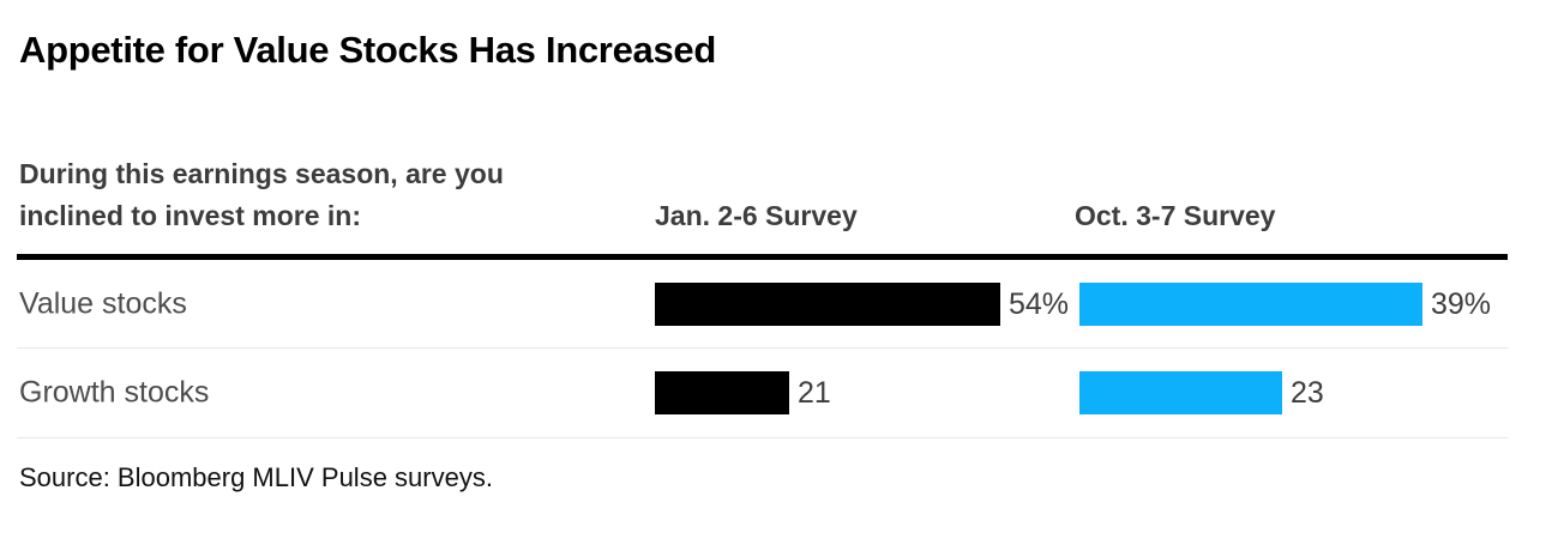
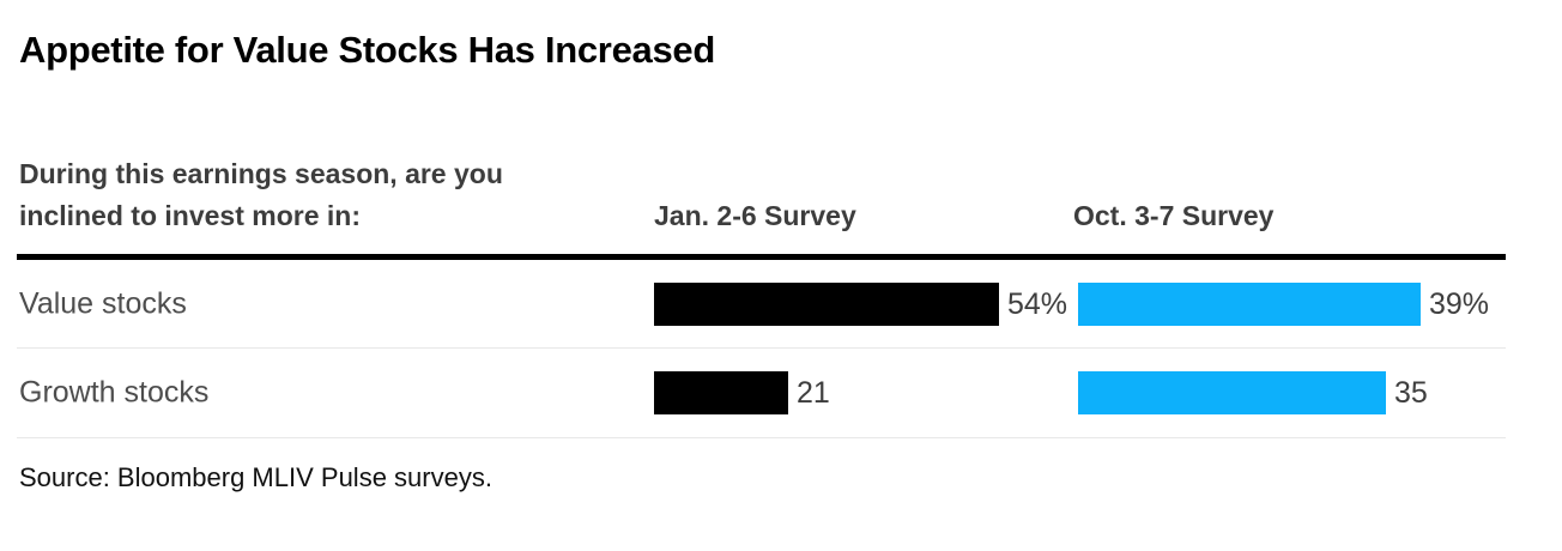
Oct. 3-7 Survey/Growth stocks: 23 -> 35
